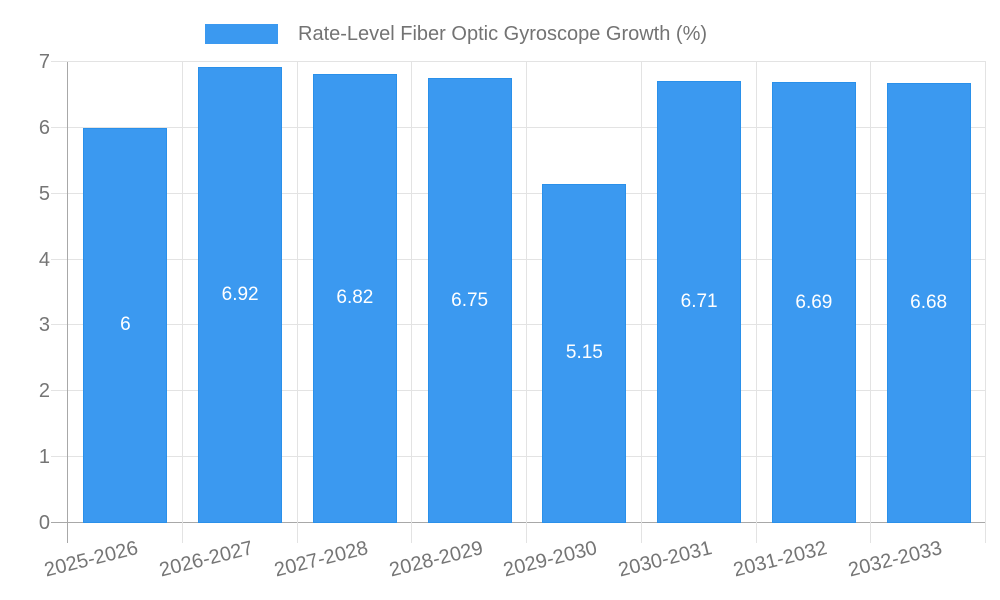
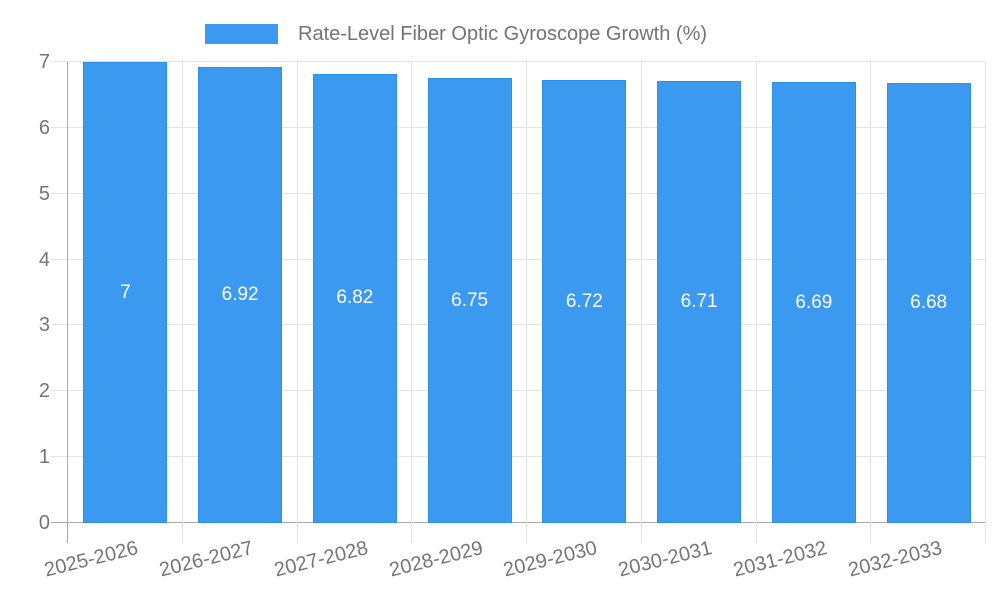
2025-2026: 6 -> 7
2029-2030: 5.15 -> 6.72
